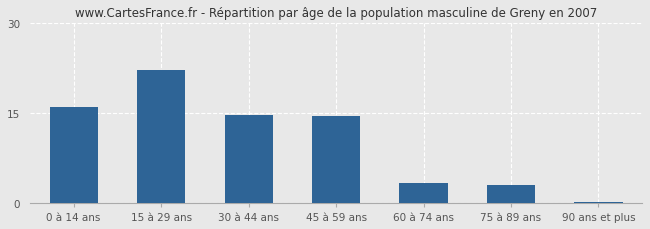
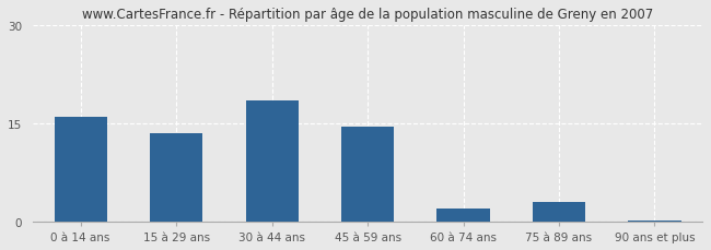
15 à 29 ans: 22.2 -> 13.5
30 à 44 ans: 14.6 -> 18.5
60 à 74 ans: 3.4 -> 2.0
